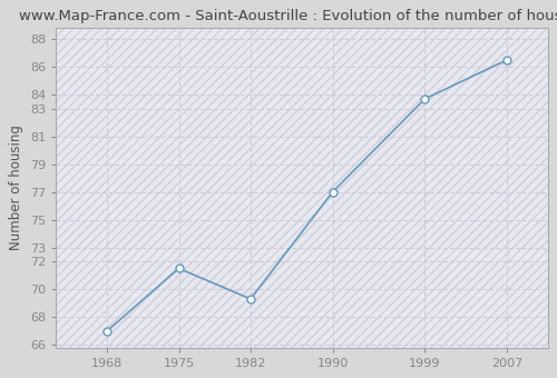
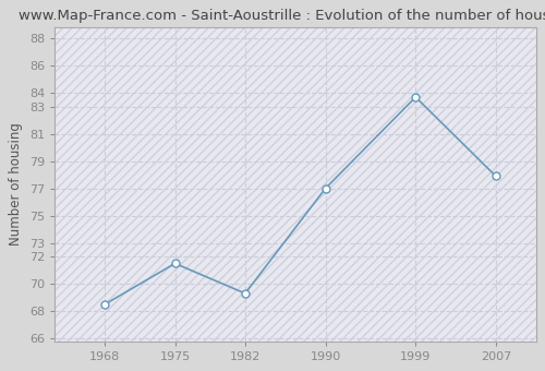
1968: 67.0 -> 68.5
2007: 86.5 -> 77.9
